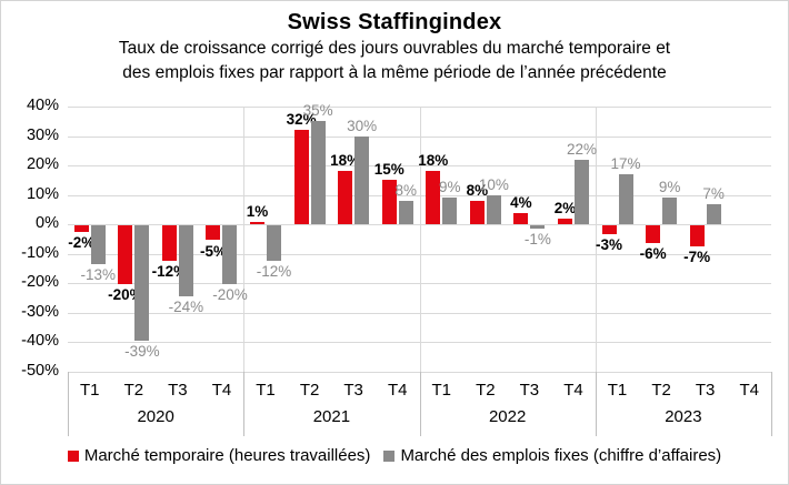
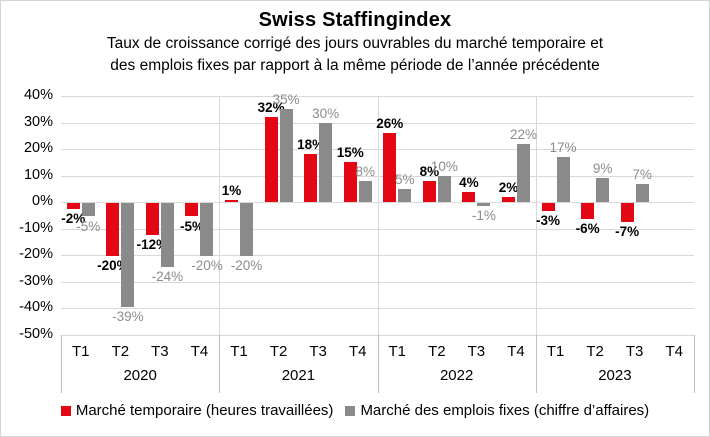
Marché des emplois fixes (chiffre d’affaires)/2020 T1: -13% -> -5%
Marché des emplois fixes (chiffre d’affaires)/2021 T1: -12% -> -20%
Marché temporaire (heures travaillées)/2022 T1: 18% -> 26%
Marché des emplois fixes (chiffre d’affaires)/2022 T1: 9% -> 5%
